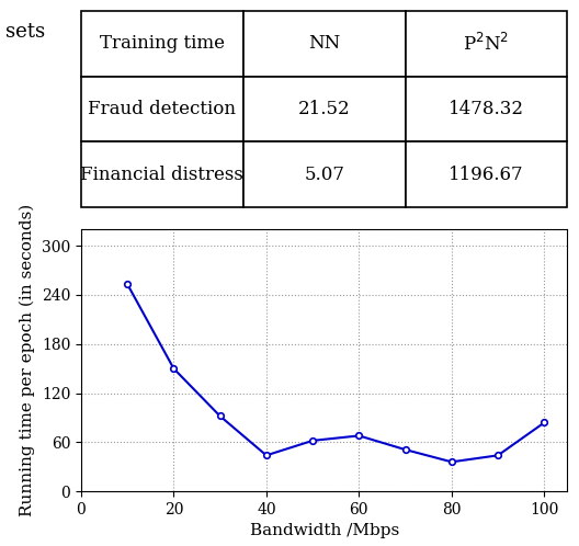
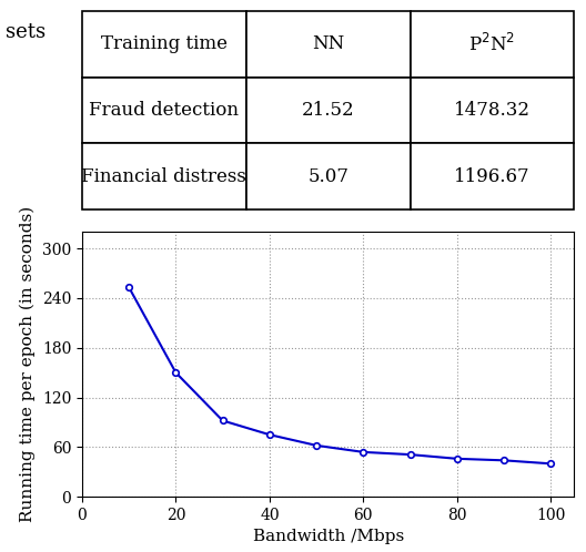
40: 44 -> 75
60: 68 -> 54
80: 36 -> 46
100: 84 -> 40
